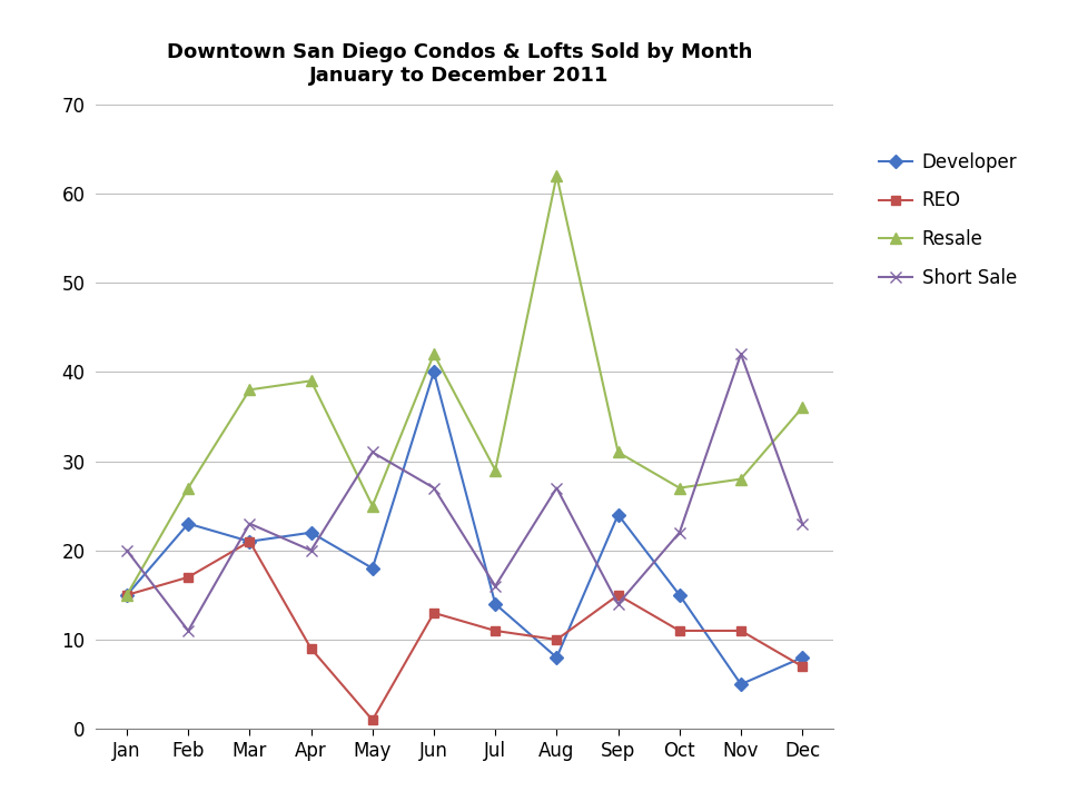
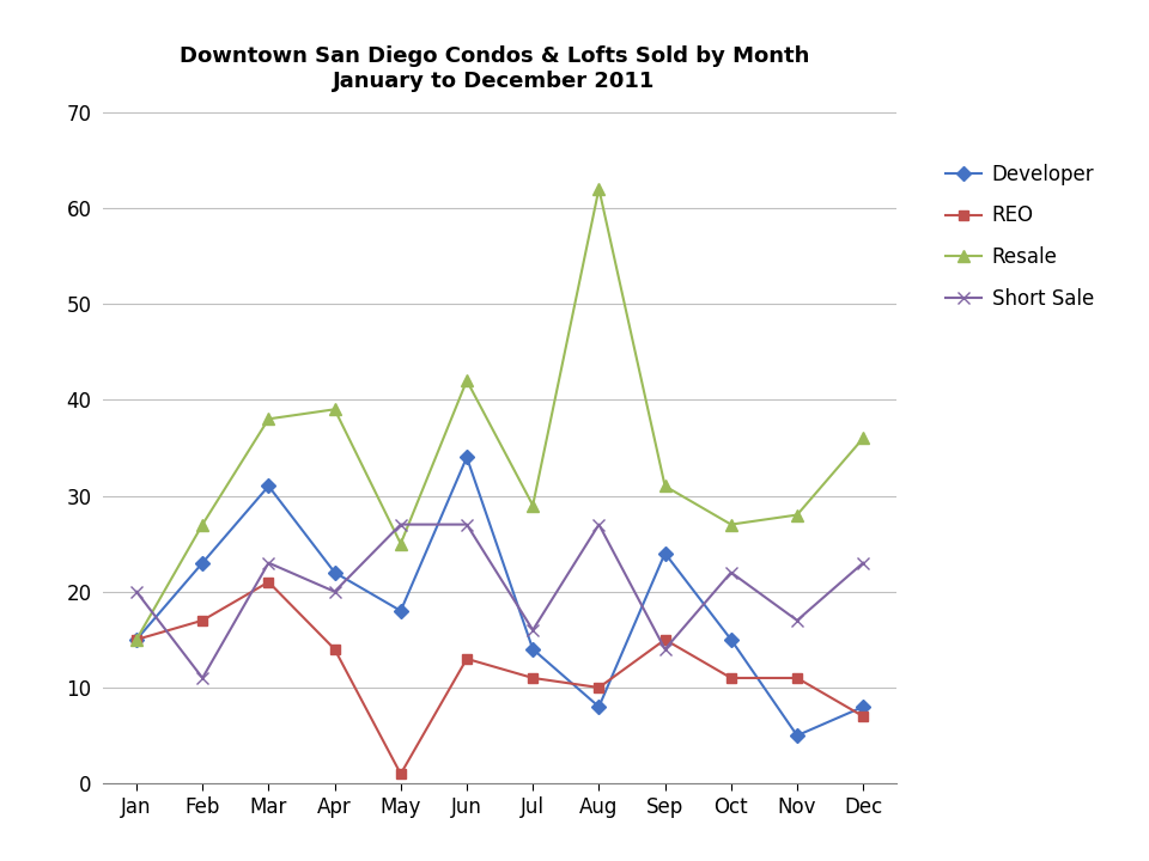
Developer/Mar: 21 -> 31
REO/Apr: 9 -> 14
Short Sale/May: 31 -> 27
Developer/Jun: 40 -> 34
Short Sale/Nov: 42 -> 17
